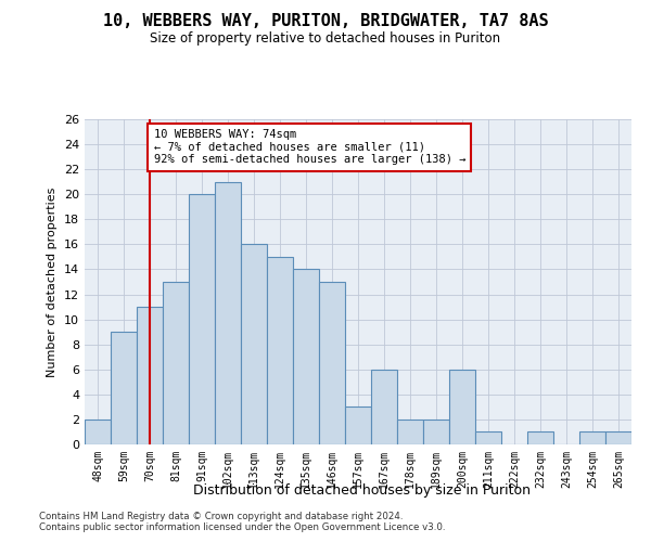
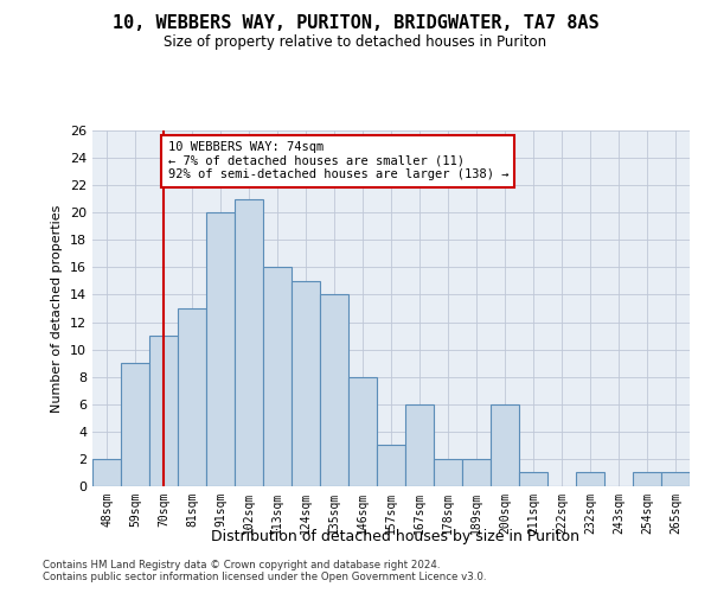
146sqm: 13 -> 8
